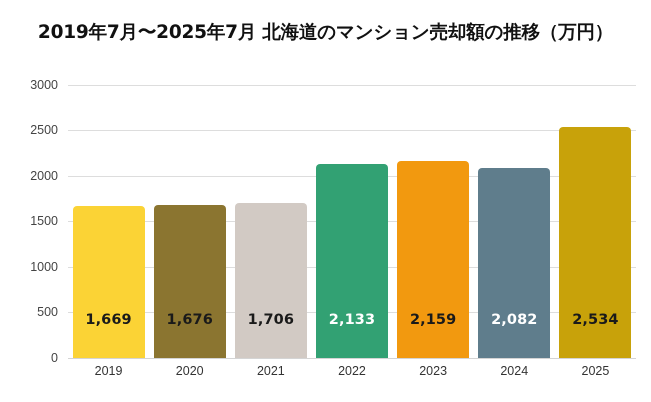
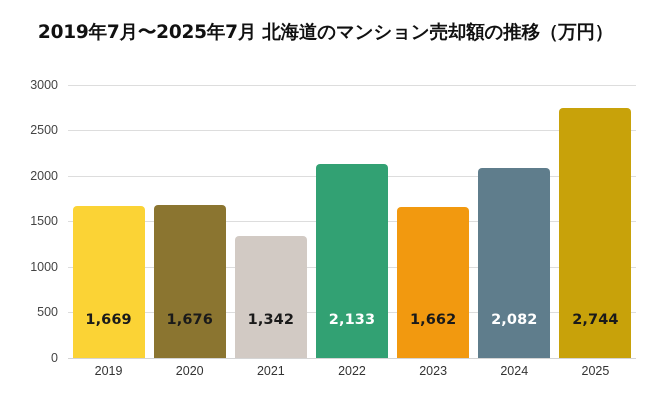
2021: 1,706 -> 1,342
2023: 2,159 -> 1,662
2025: 2,534 -> 2,744
